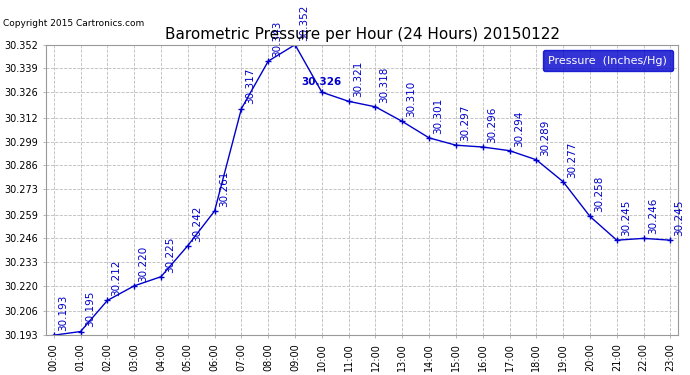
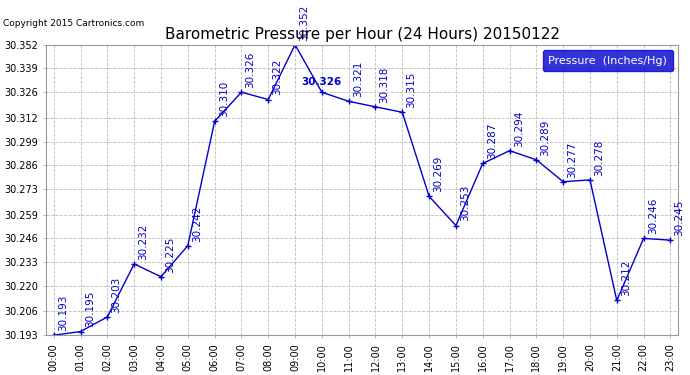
02:00: 30.212 -> 30.203
03:00: 30.220 -> 30.232
06:00: 30.261 -> 30.310
07:00: 30.317 -> 30.326
08:00: 30.343 -> 30.322
13:00: 30.310 -> 30.315
14:00: 30.301 -> 30.269
15:00: 30.297 -> 30.253
16:00: 30.296 -> 30.287
20:00: 30.258 -> 30.278
21:00: 30.245 -> 30.212
